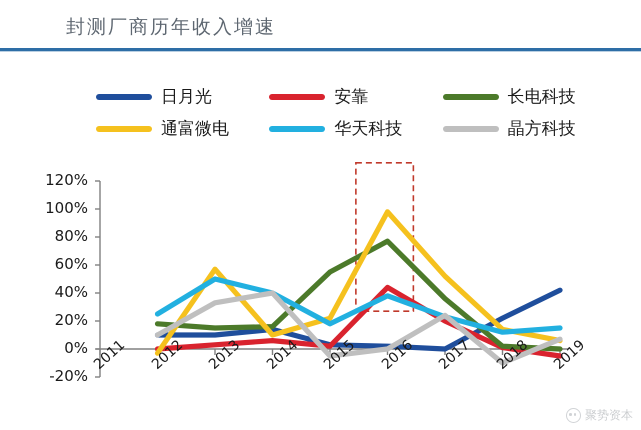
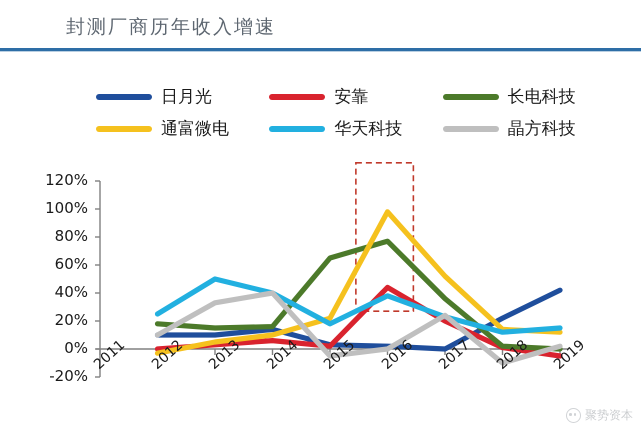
通富微电/2013: 57% -> 5%
长电科技/2015: 55% -> 65%
通富微电/2019: 6% -> 12%
晶方科技/2019: 7% -> 2%
